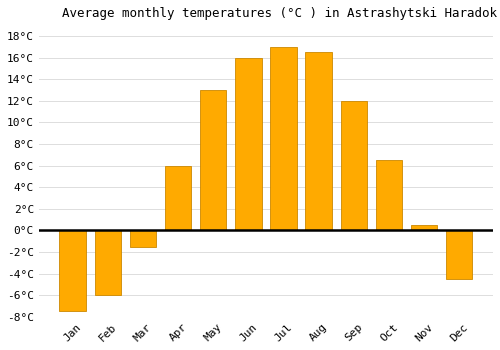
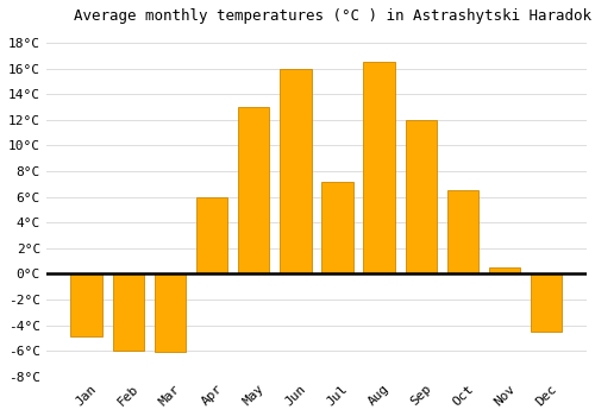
Jan: -7.5°C -> -4.9°C
Mar: -1.5°C -> -6.1°C
Jul: 17.0°C -> 7.2°C
